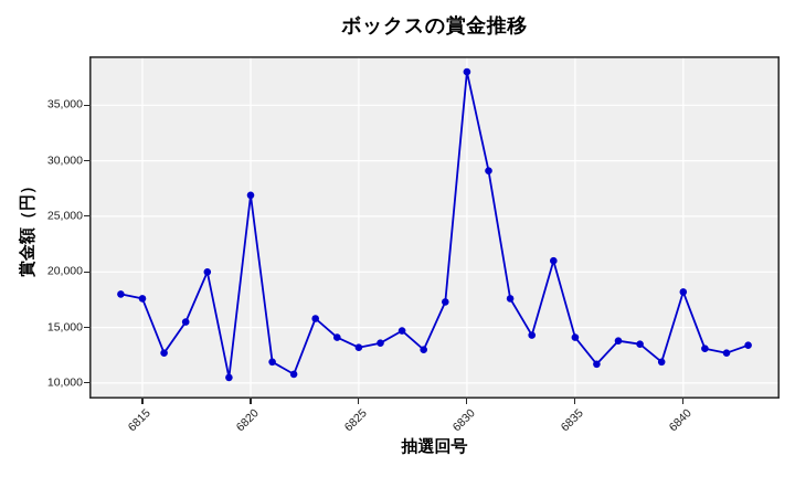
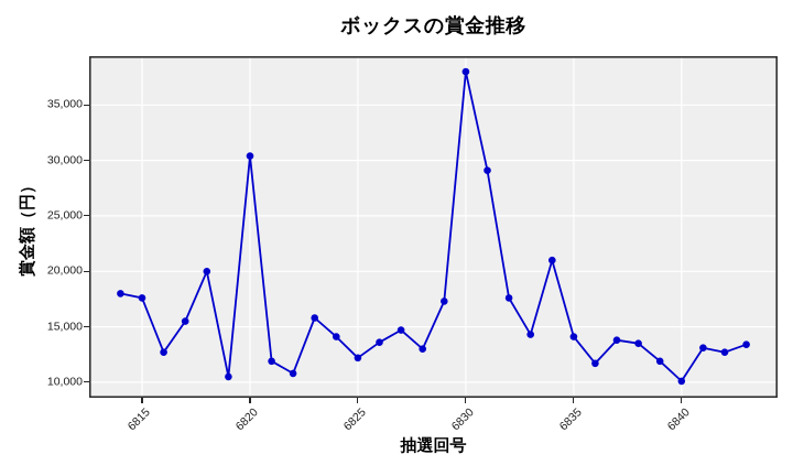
6820: 26900 -> 30400
6825: 13200 -> 12200
6840: 18200 -> 10100
